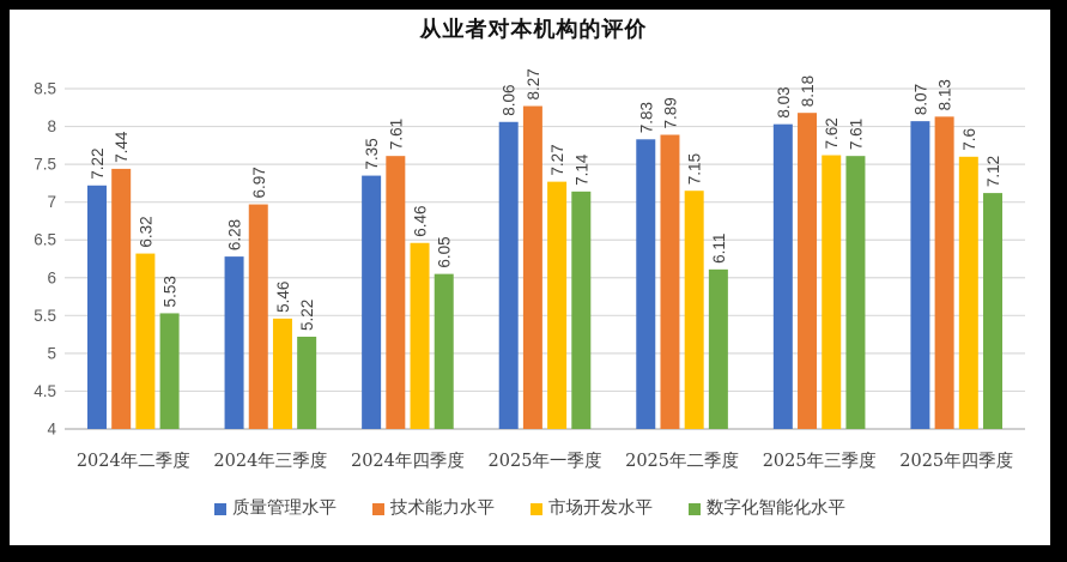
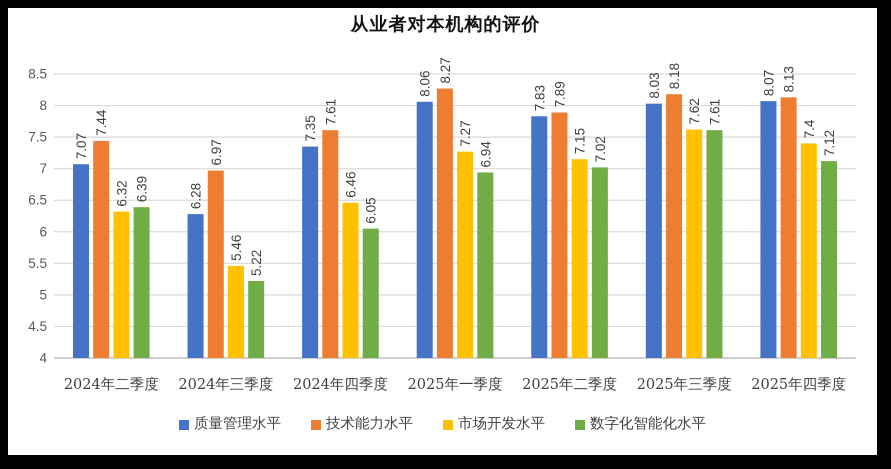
质量管理水平/2024年二季度: 7.22 -> 7.07
数字化智能化水平/2024年二季度: 5.53 -> 6.39
数字化智能化水平/2025年一季度: 7.14 -> 6.94
数字化智能化水平/2025年二季度: 6.11 -> 7.02
市场开发水平/2025年四季度: 7.6 -> 7.4
